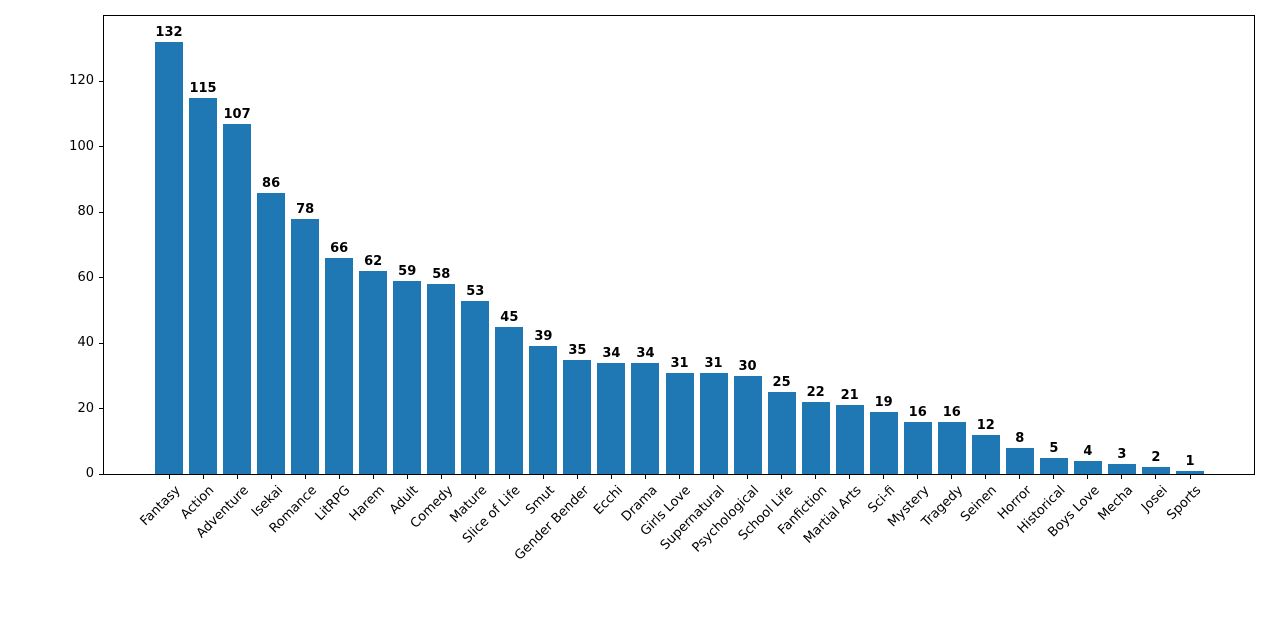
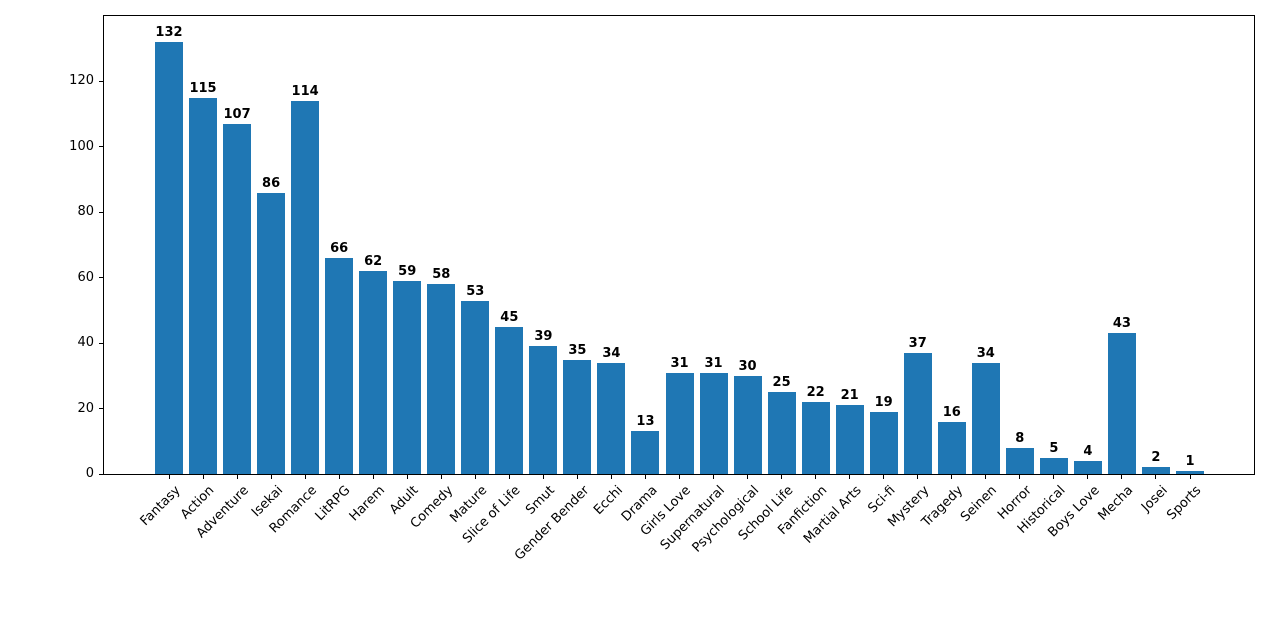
Romance: 78 -> 114
Drama: 34 -> 13
Mystery: 16 -> 37
Seinen: 12 -> 34
Mecha: 3 -> 43
